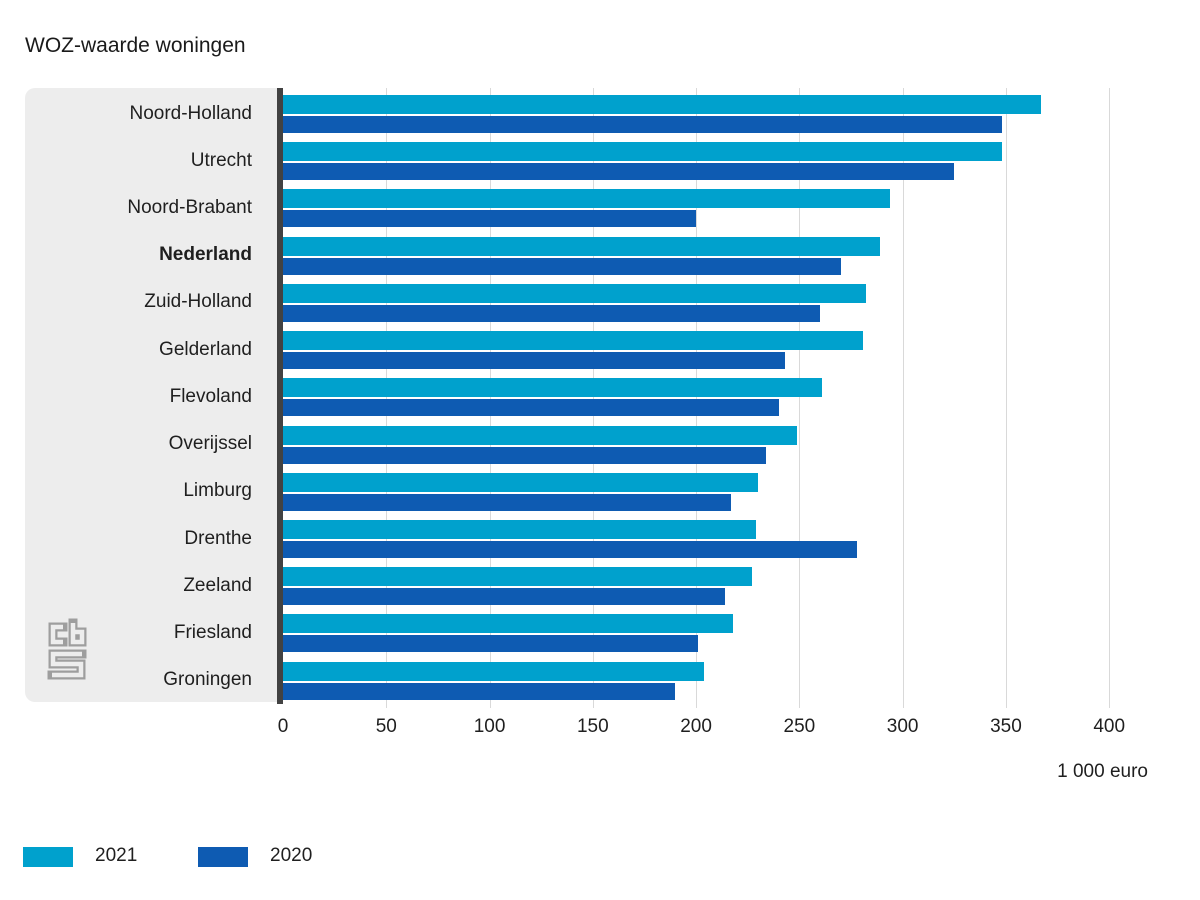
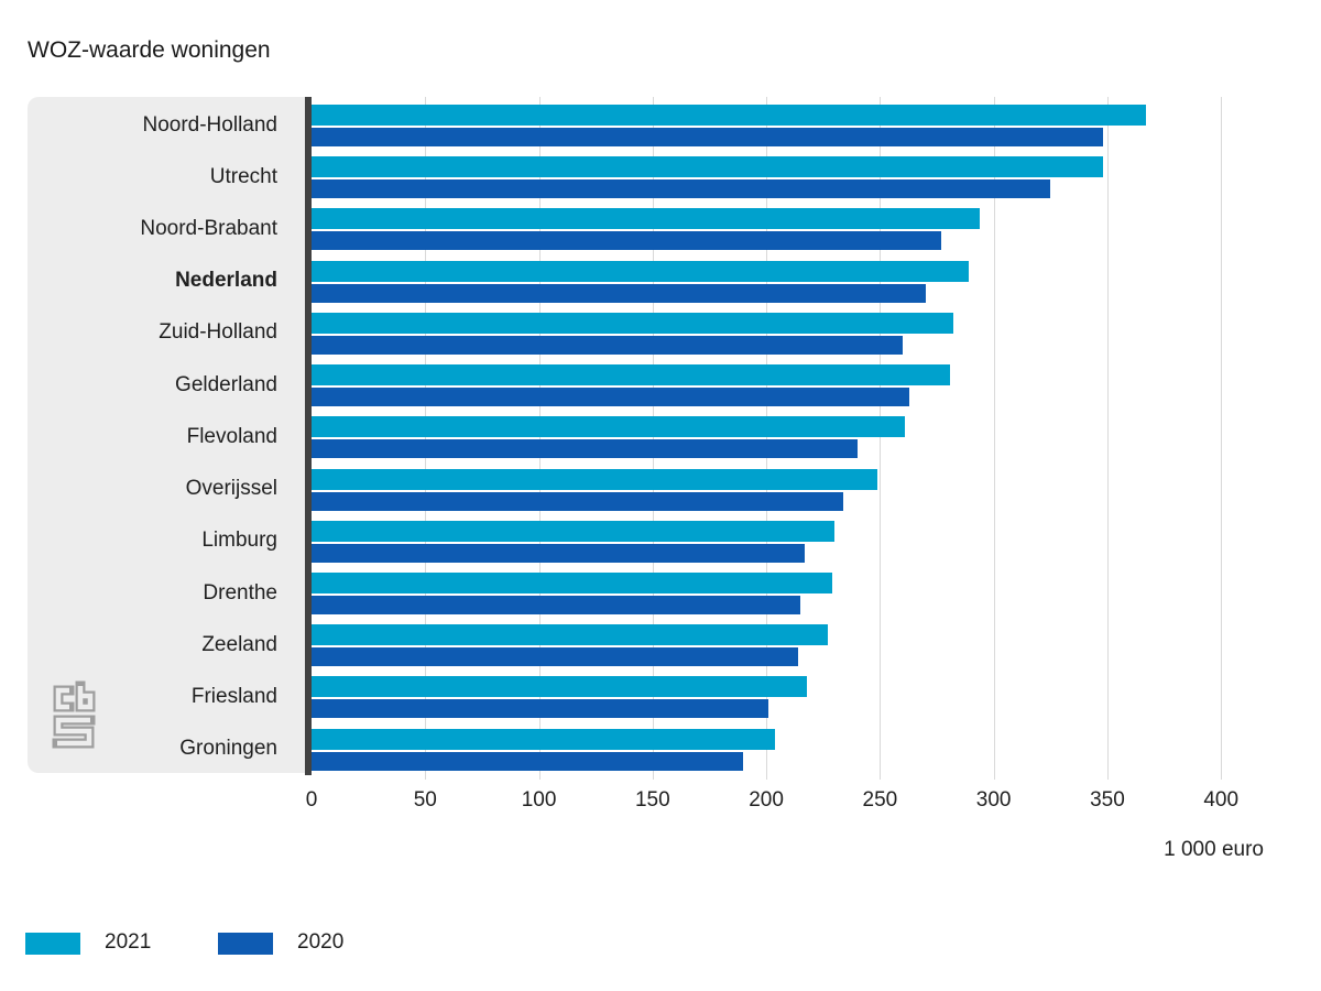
2020/Noord-Brabant: 200 -> 277
2020/Gelderland: 243 -> 263
2020/Drenthe: 278 -> 215
